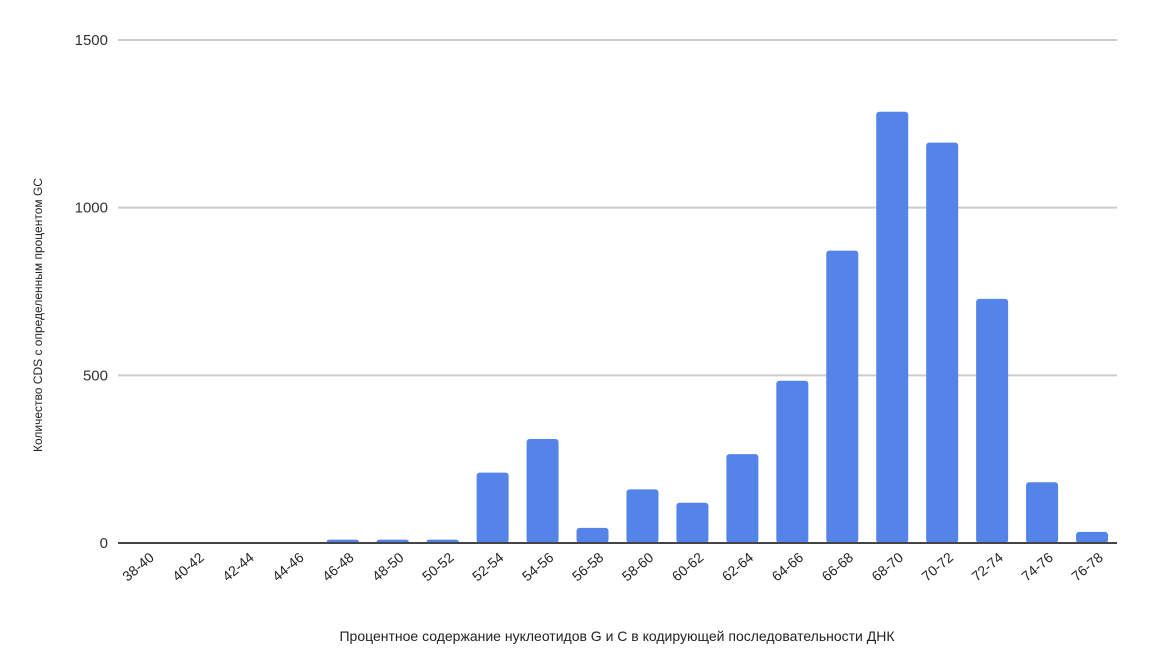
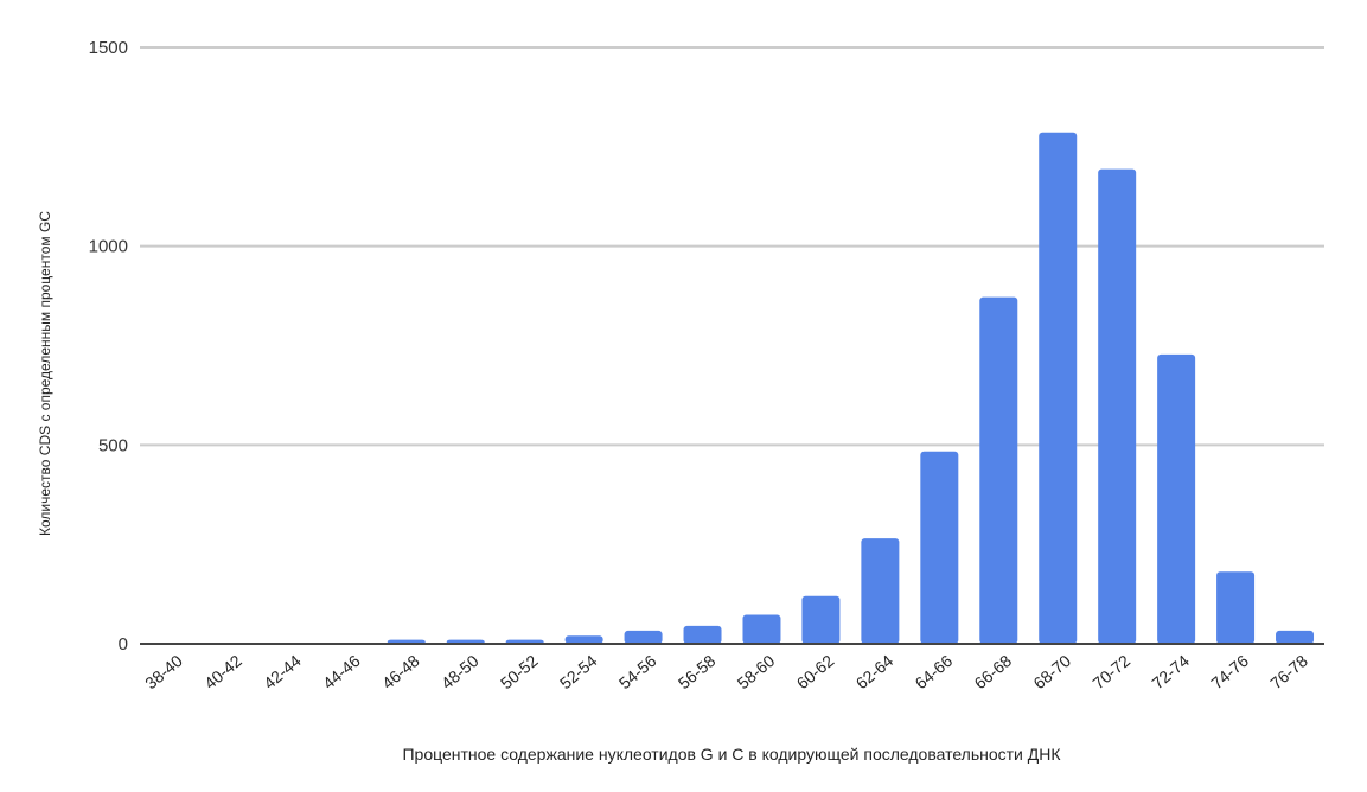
52-54: 210 -> 20
54-56: 310 -> 30
58-60: 160 -> 70
